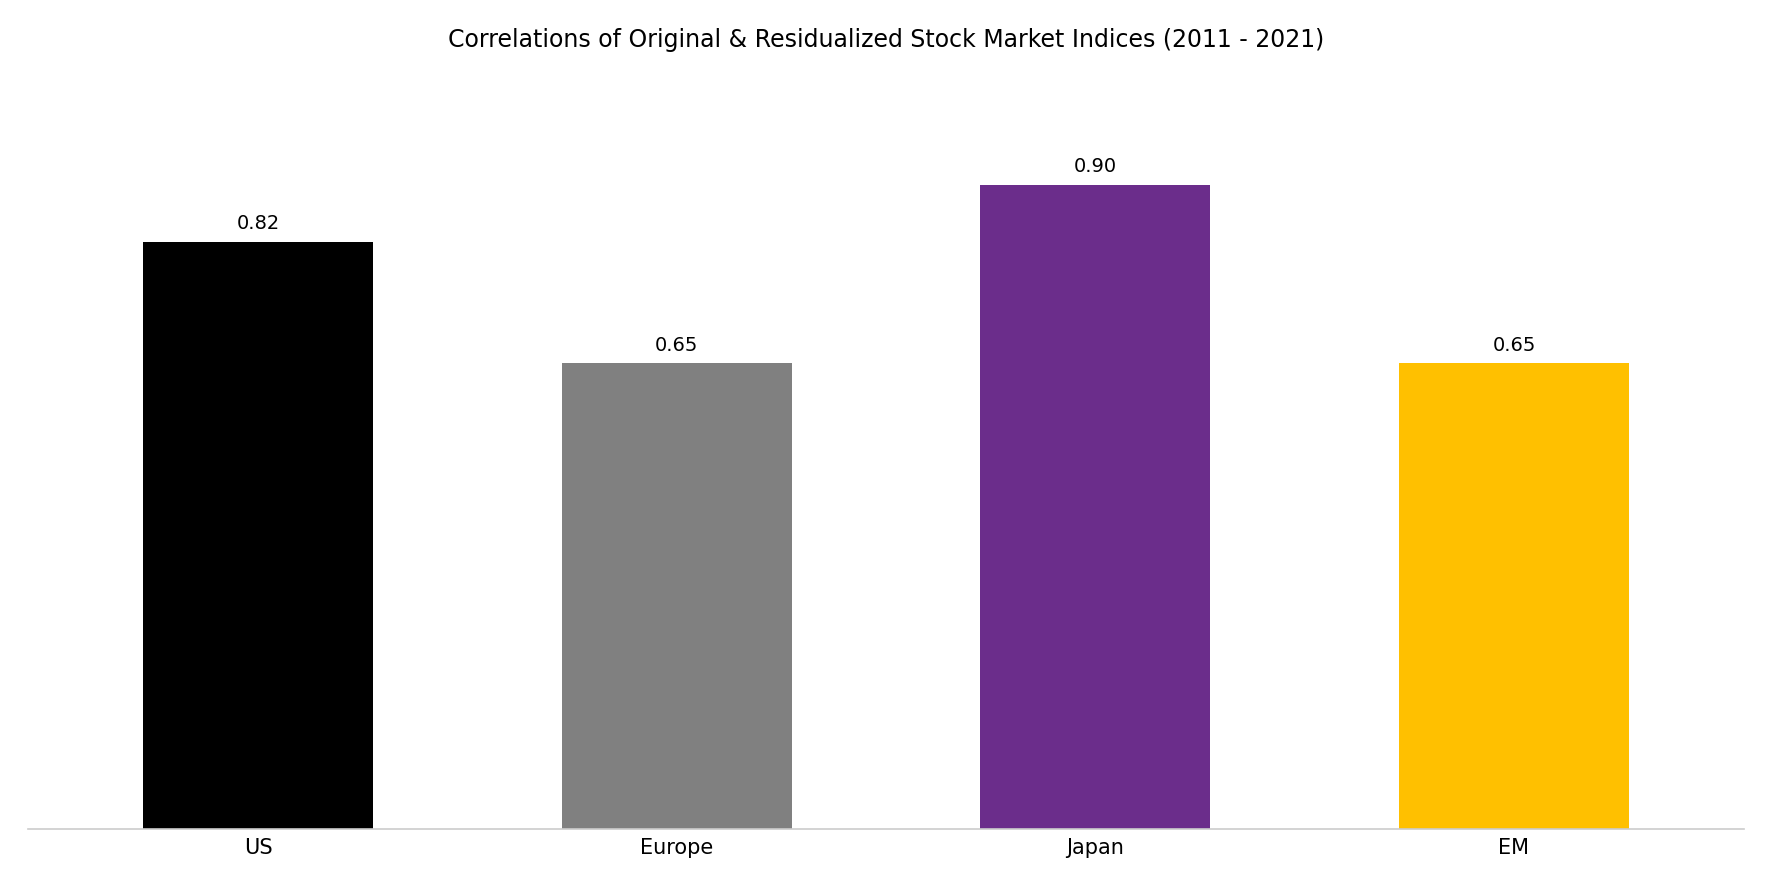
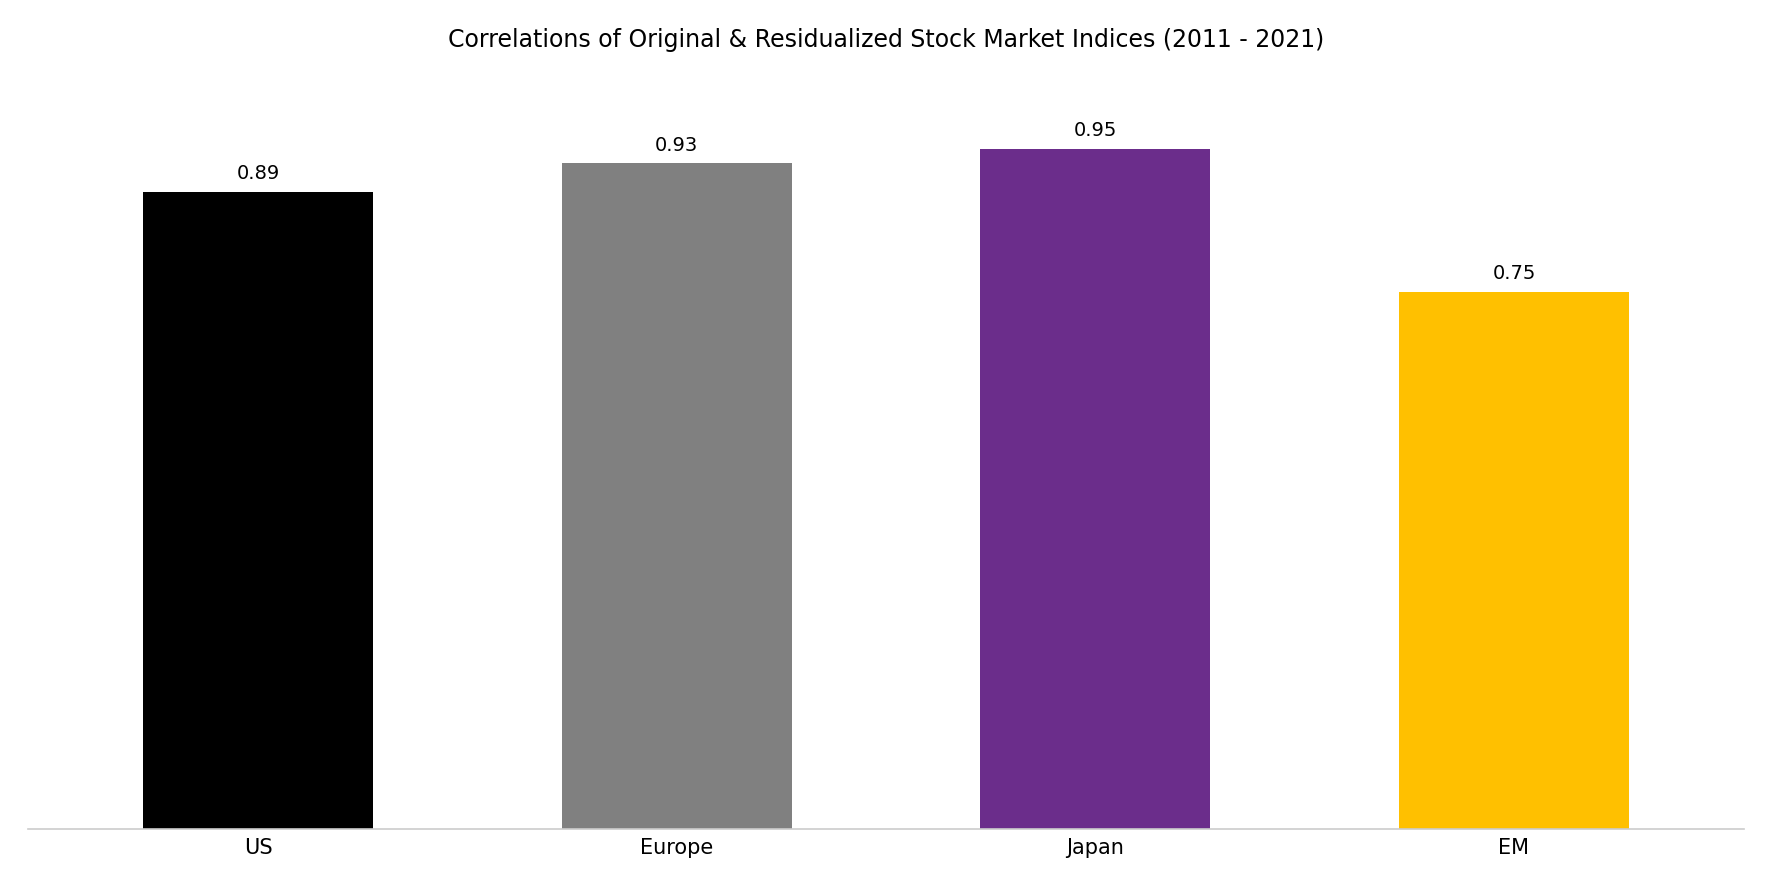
US: 0.82 -> 0.89
Europe: 0.65 -> 0.93
Japan: 0.90 -> 0.95
EM: 0.65 -> 0.75
